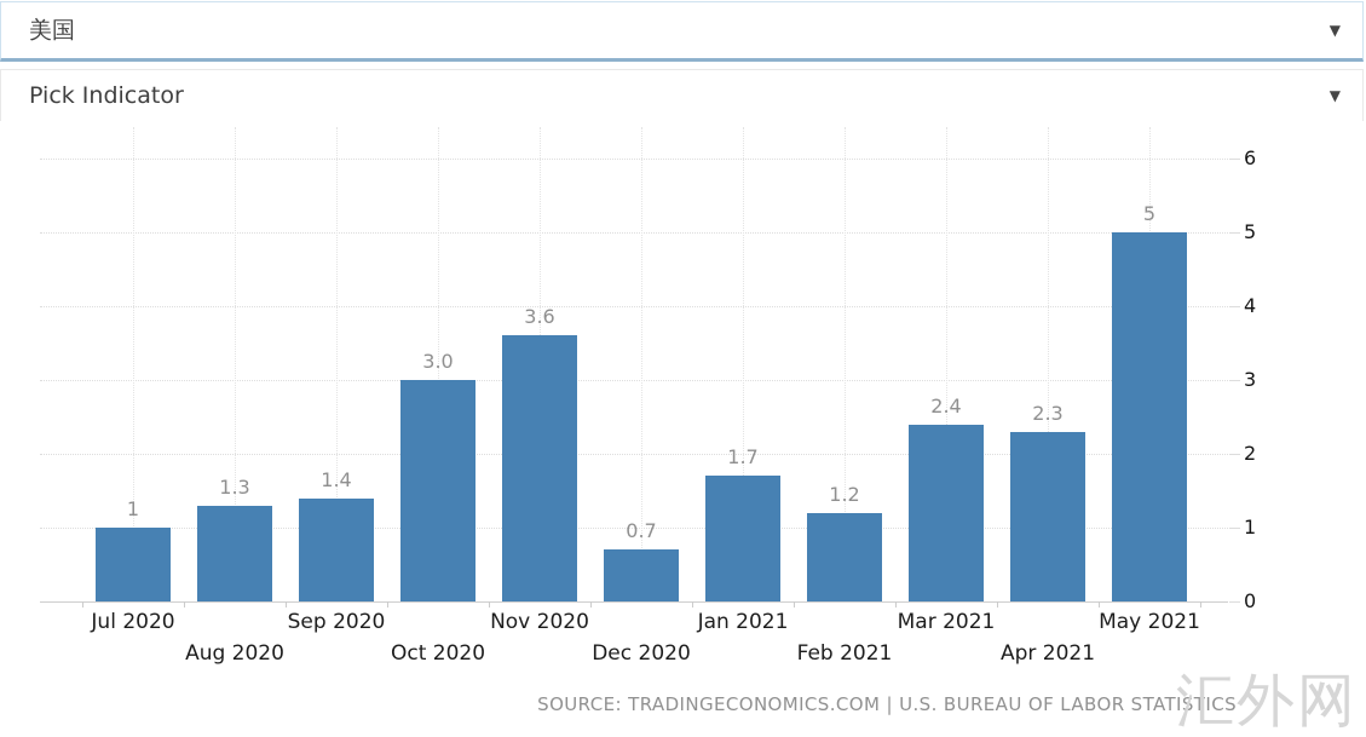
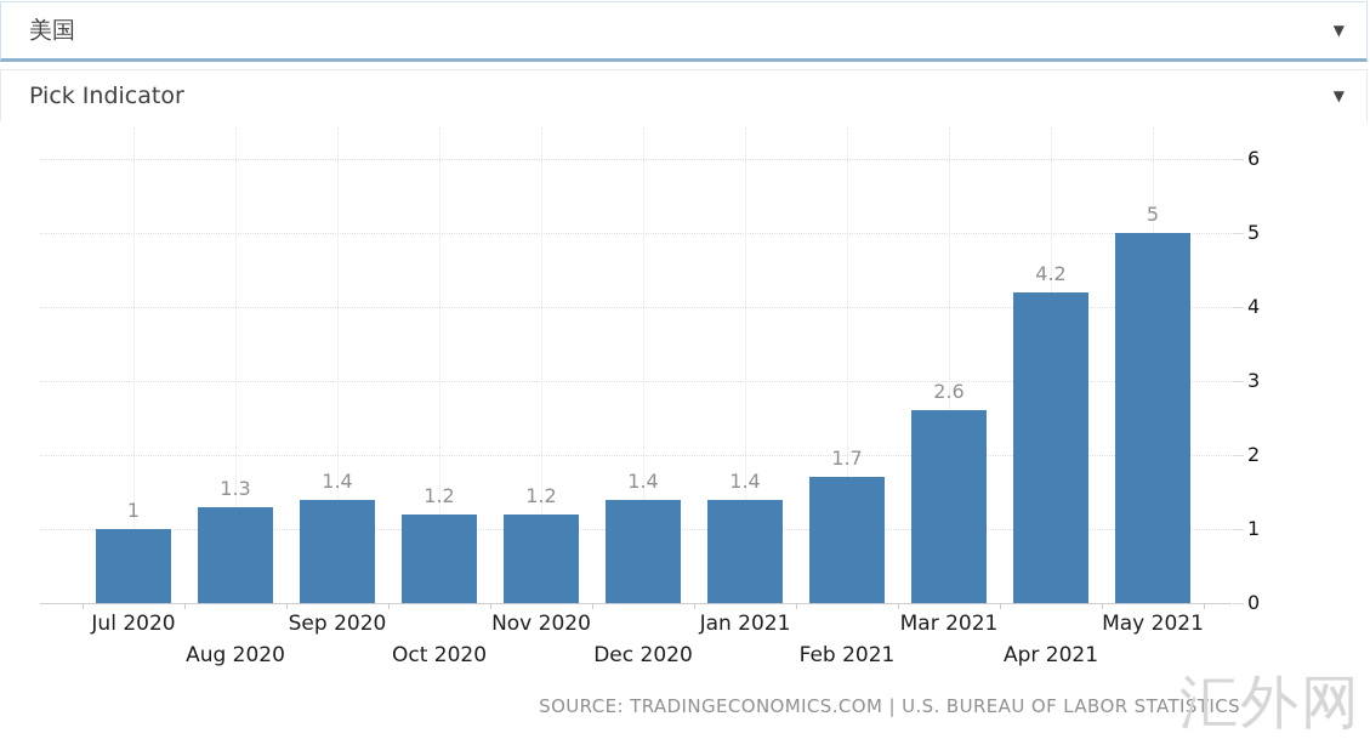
Oct 2020: 3.0 -> 1.2
Nov 2020: 3.6 -> 1.2
Dec 2020: 0.7 -> 1.4
Jan 2021: 1.7 -> 1.4
Feb 2021: 1.2 -> 1.7
Mar 2021: 2.4 -> 2.6
Apr 2021: 2.3 -> 4.2
